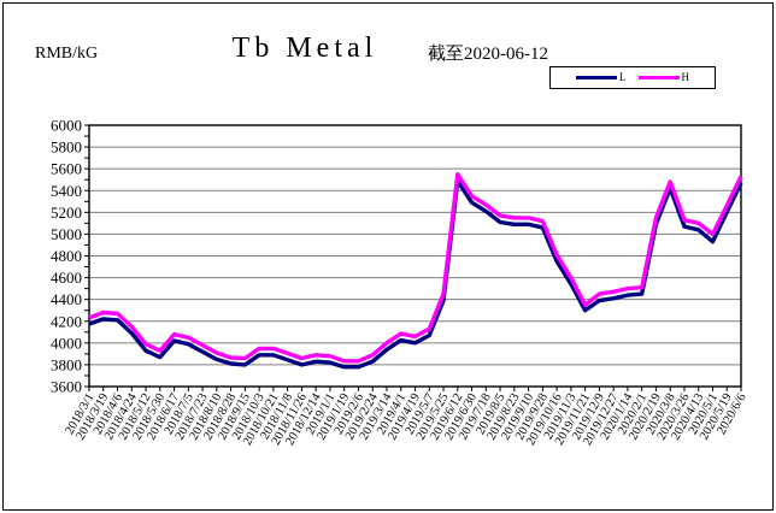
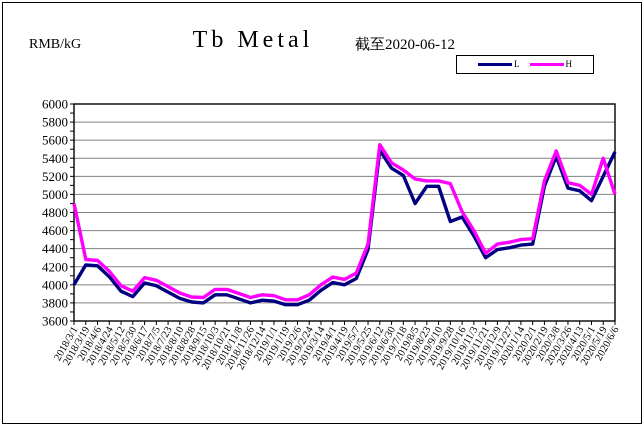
L/2018/3/1: 4200 -> 4000
H/2018/3/1: 4200 -> 4900
L/2019/8/5: 5100 -> 4900
L/2019/9/28: 5100 -> 4700
H/2020/5/19: 5300 -> 5400
H/2020/6/6: 5500 -> 5000
